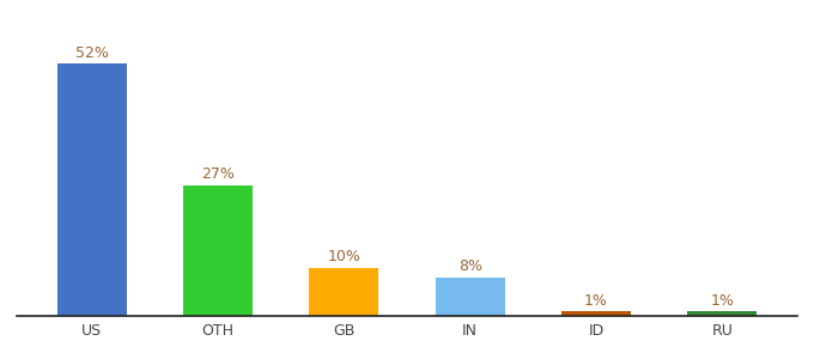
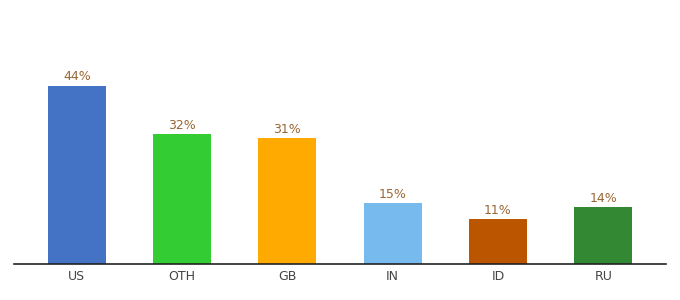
US: 52% -> 44%
OTH: 27% -> 32%
GB: 10% -> 31%
IN: 8% -> 15%
ID: 1% -> 11%
RU: 1% -> 14%
